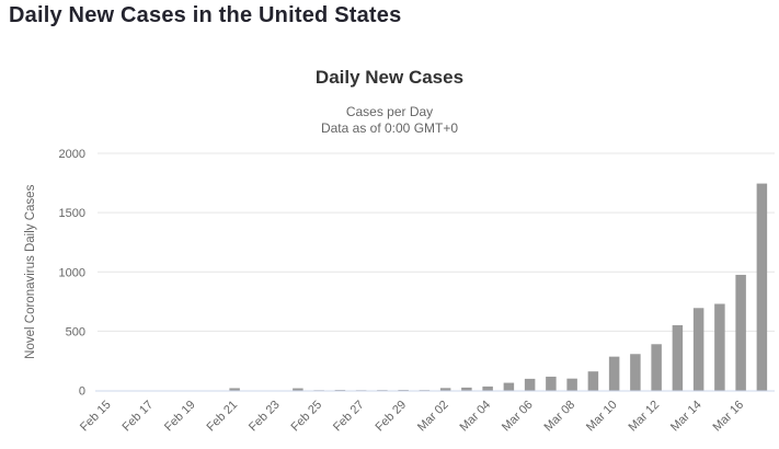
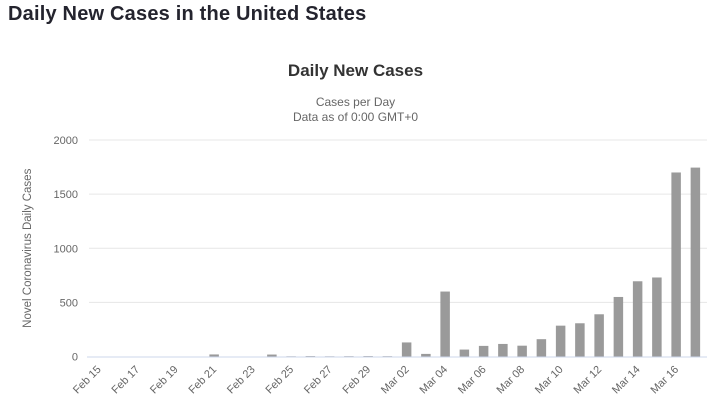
Mar 02: 20 -> 130
Mar 04: 30 -> 600
Mar 16: 980 -> 1700
